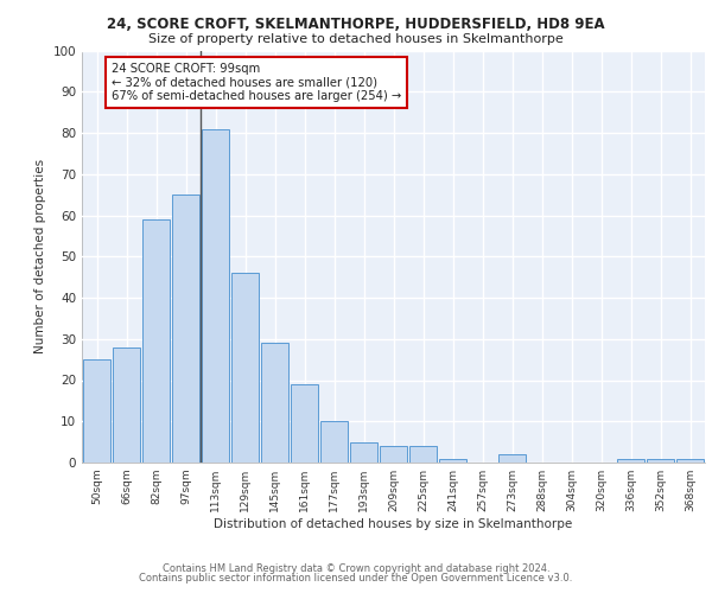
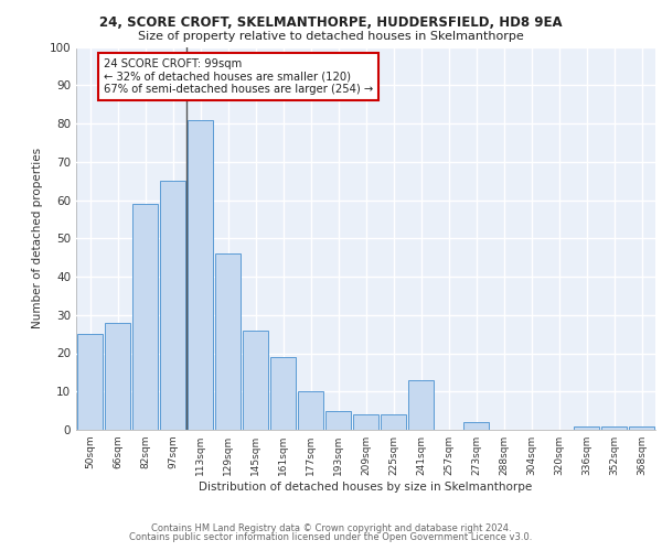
145sqm: 29 -> 26
241sqm: 1 -> 13
